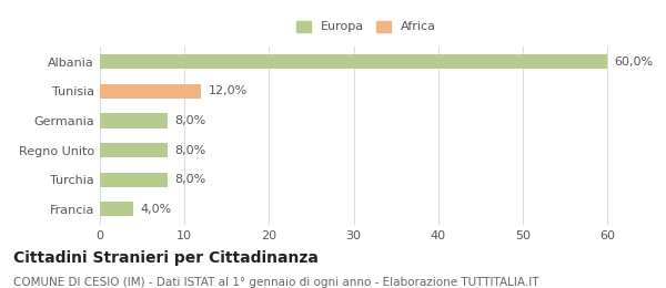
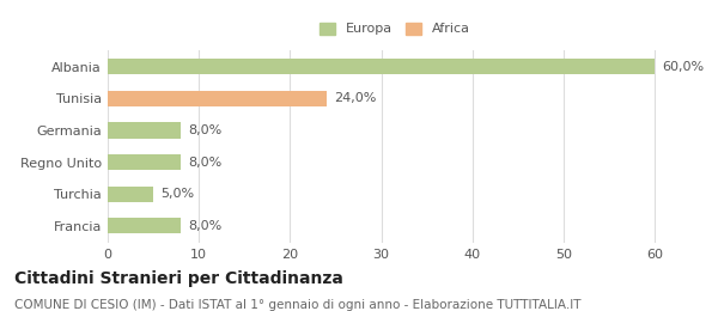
Tunisia: 12,0% -> 24,0%
Turchia: 8,0% -> 5,0%
Francia: 4,0% -> 8,0%
